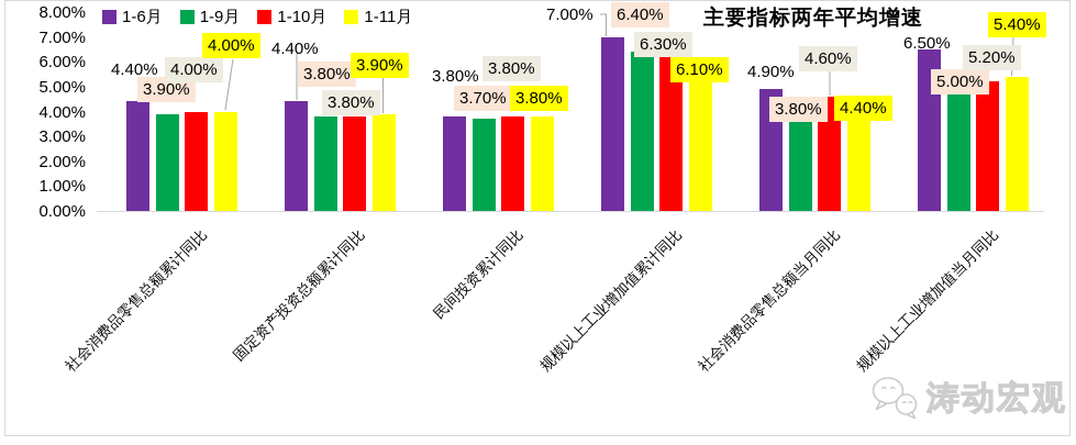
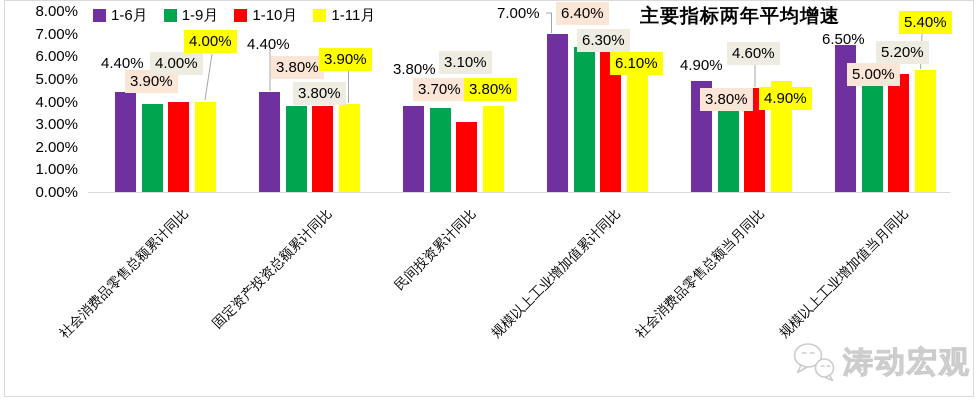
1-10月/民间投资累计同比: 3.80% -> 3.10%
1-11月/社会消费品零售总额当月同比: 4.40% -> 4.90%
